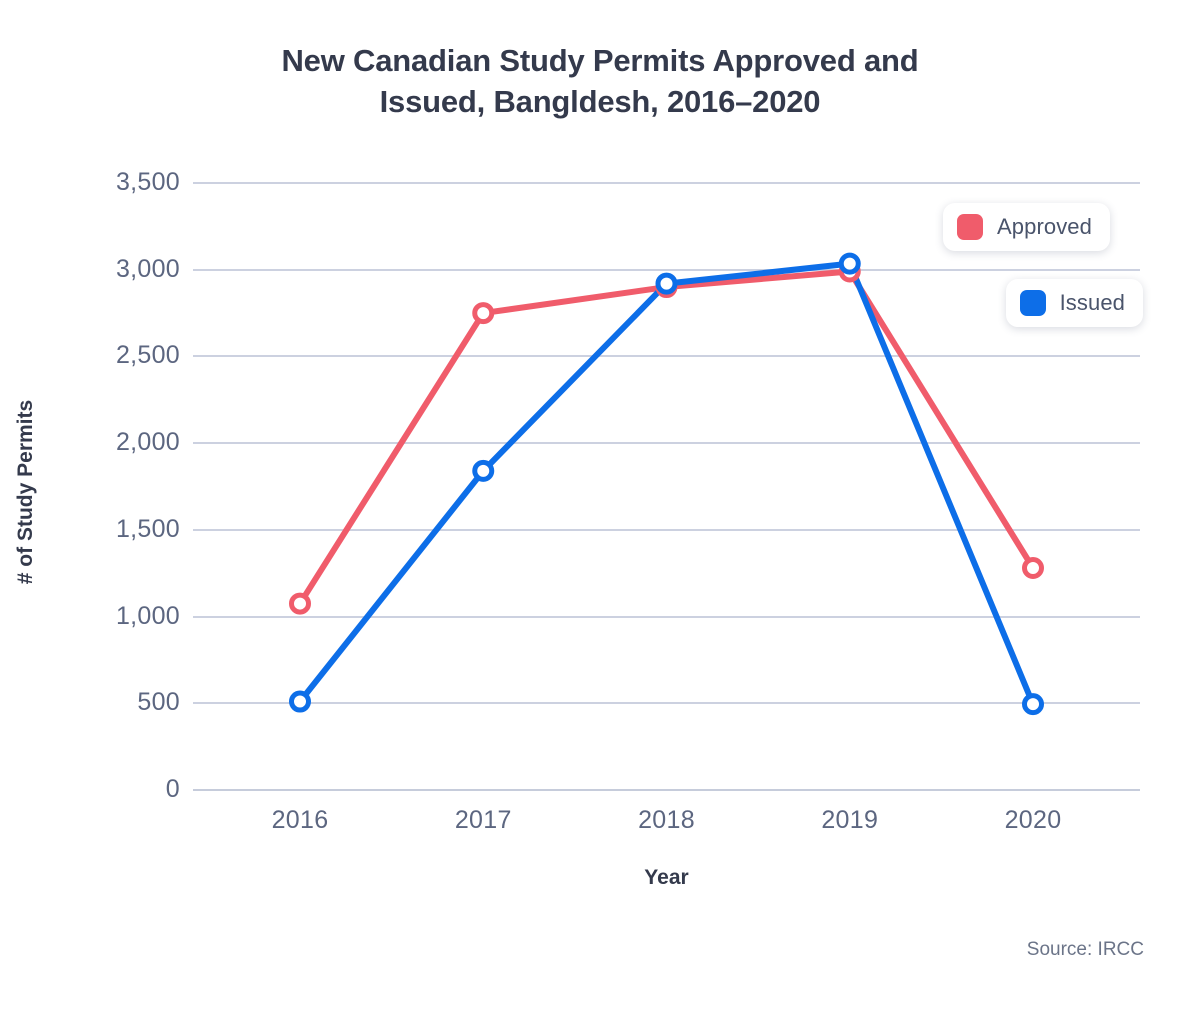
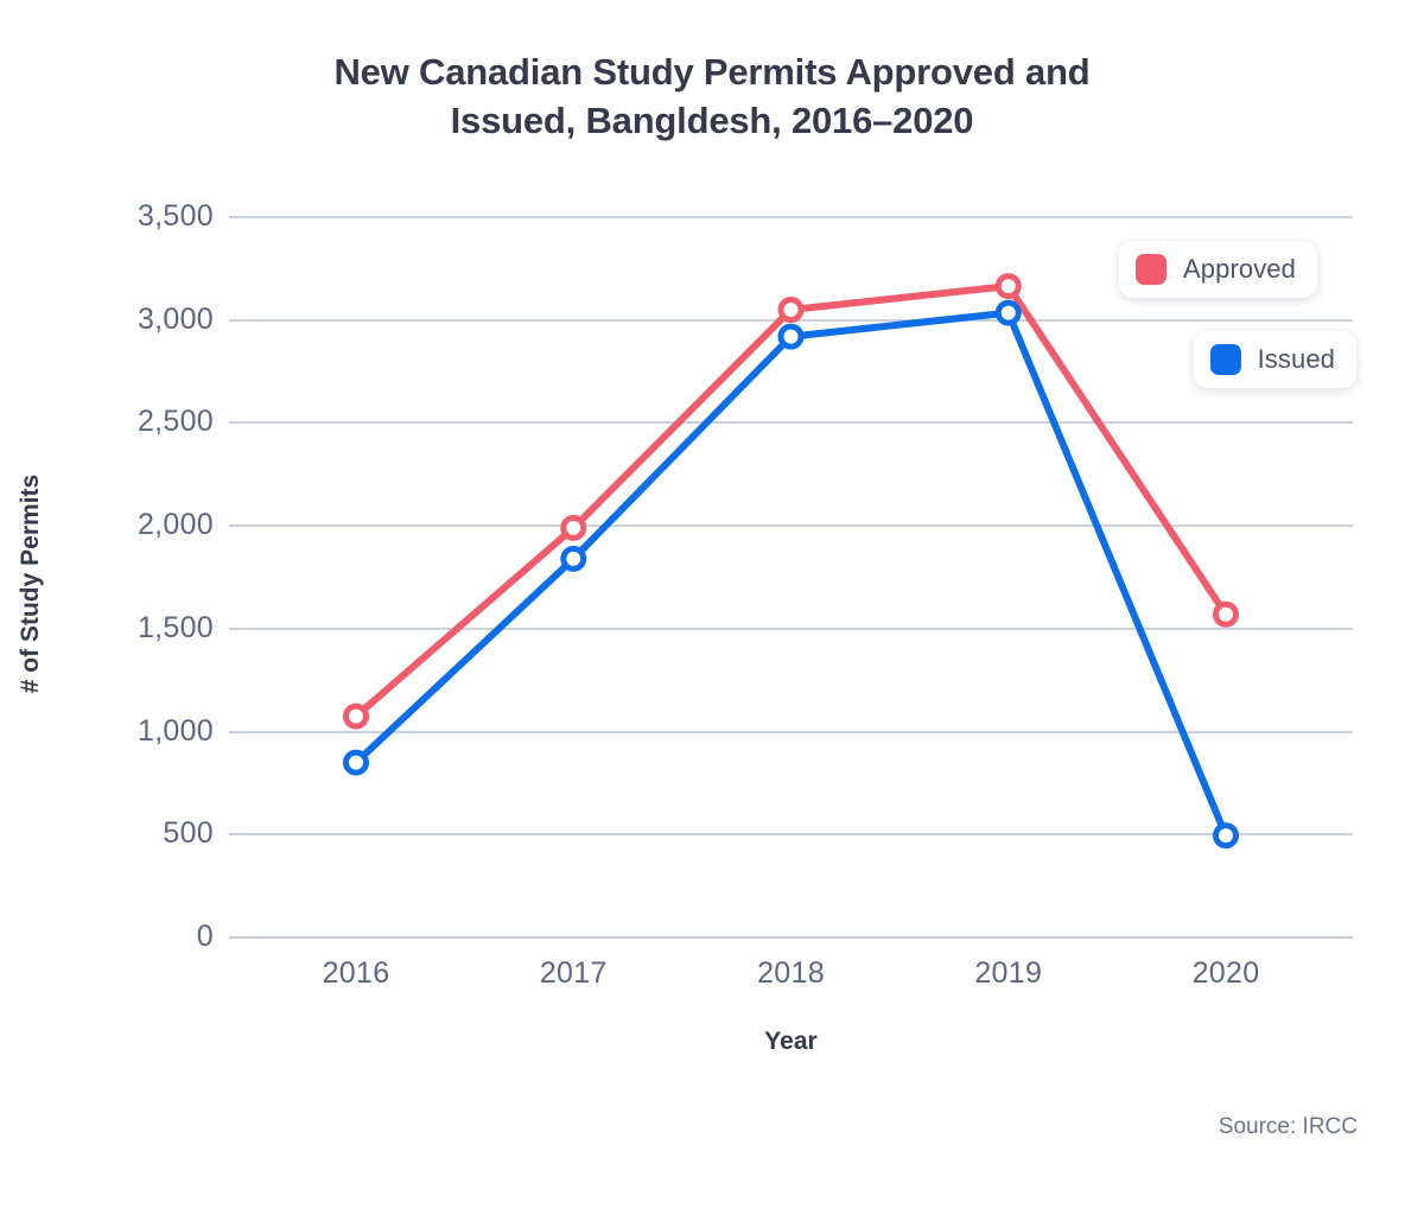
Issued/2016: 510 -> 850
Approved/2017: 2750 -> 1990
Approved/2018: 2900 -> 3050
Approved/2019: 2990 -> 3160
Approved/2020: 1280 -> 1570
